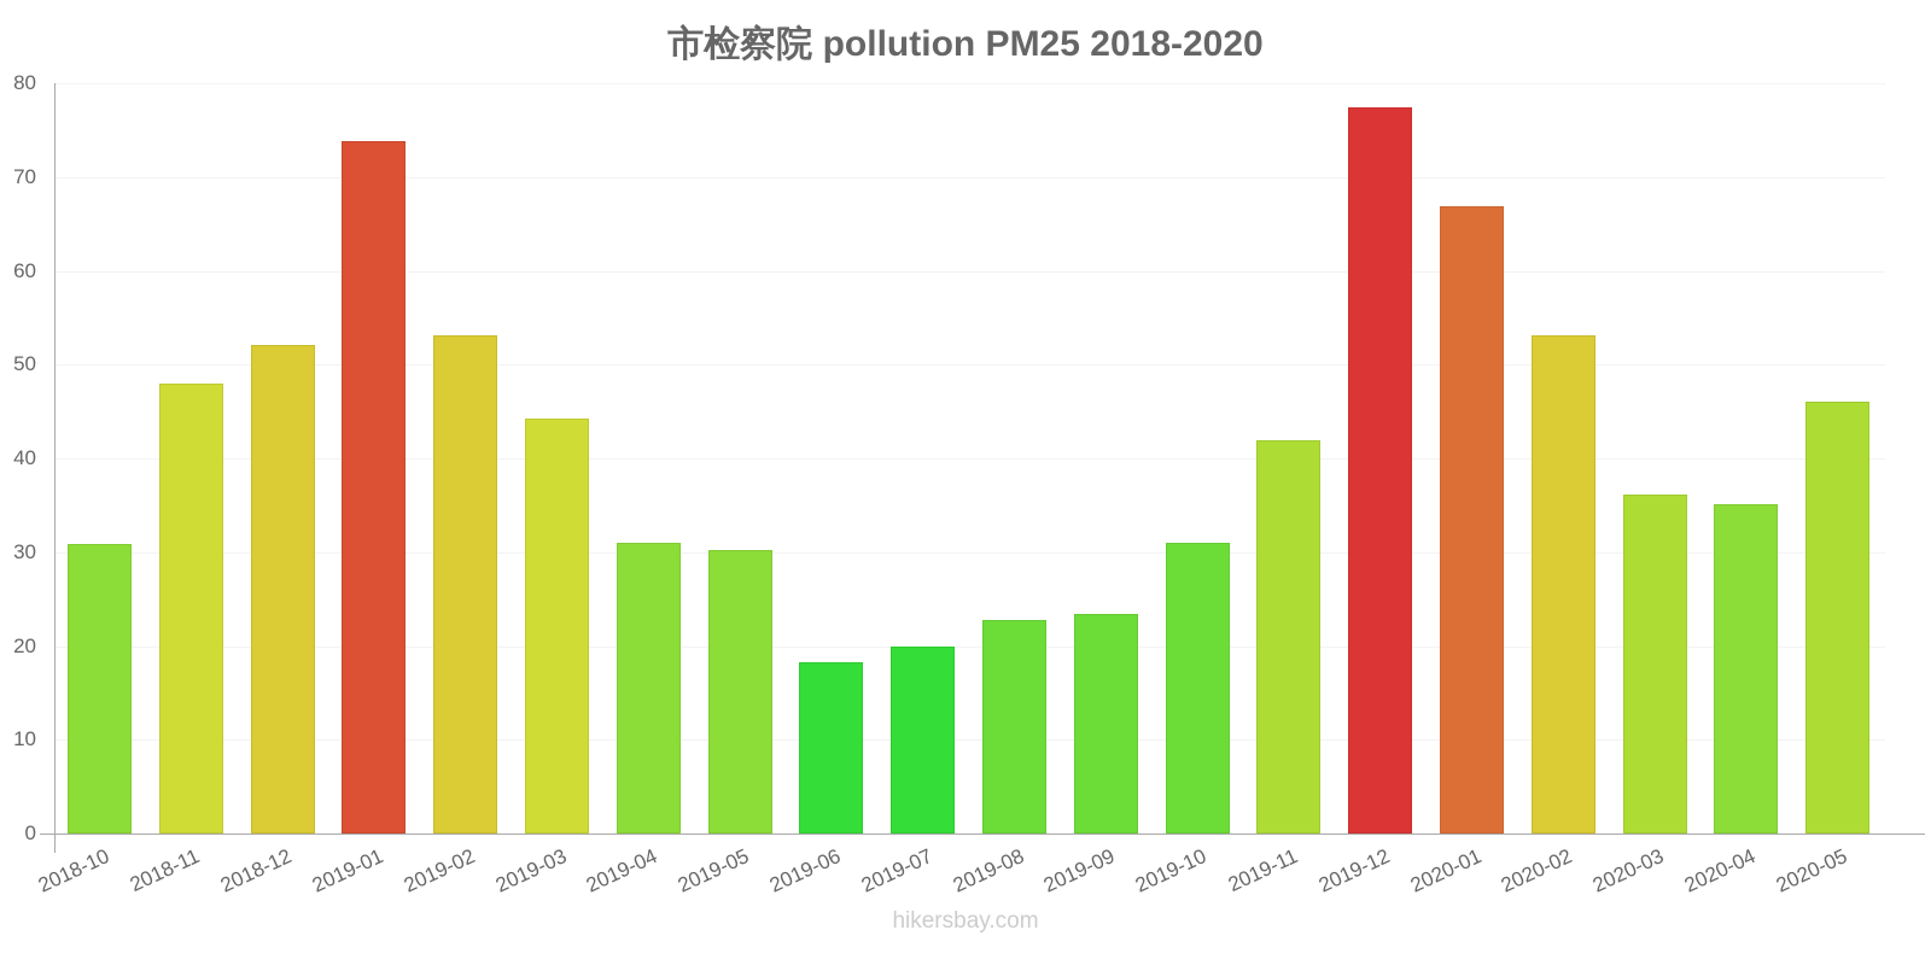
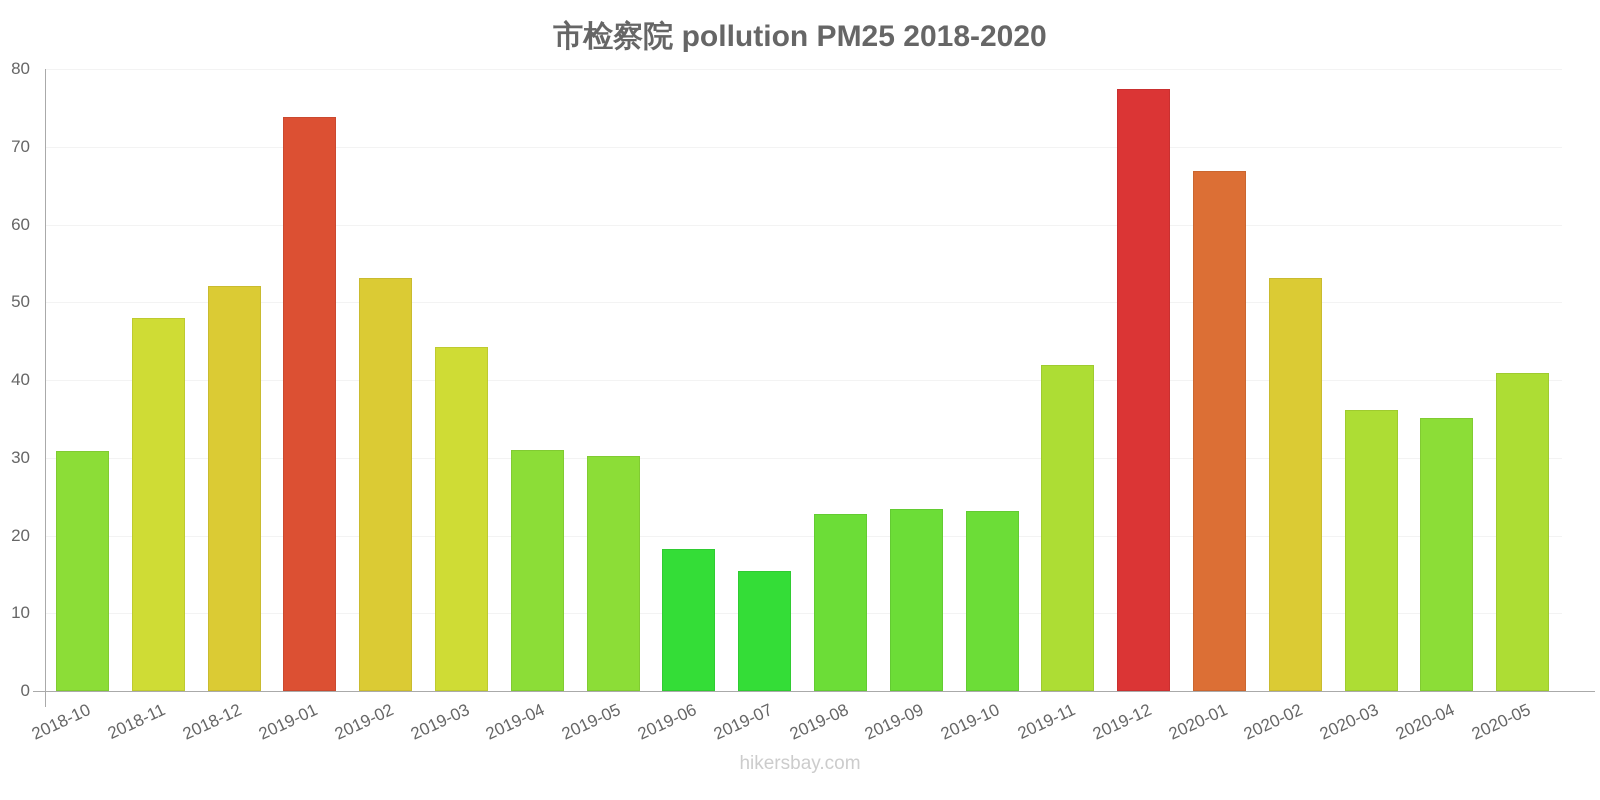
2019-07: 20 -> 15
2019-10: 31 -> 23
2020-05: 46 -> 41
